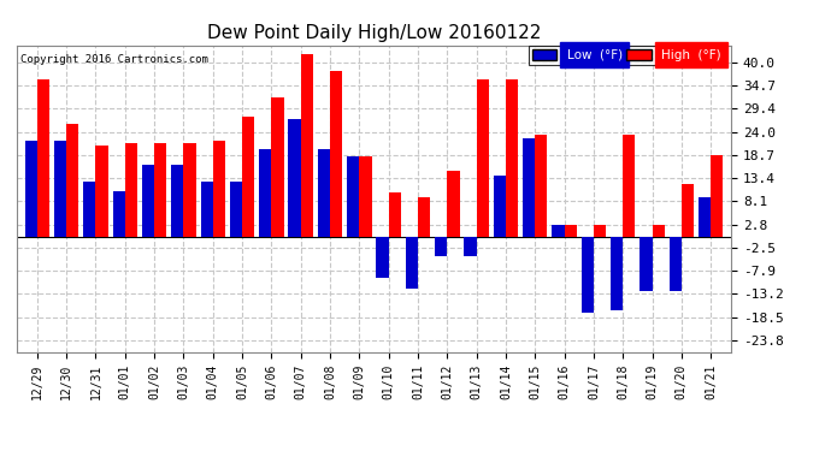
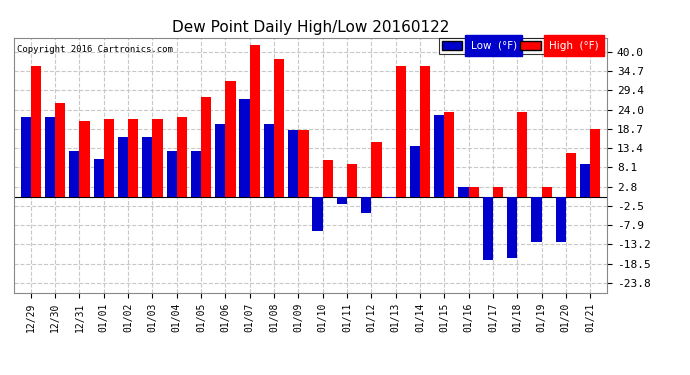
Low (°F)/01/11: -12.0 -> -2.0
Low (°F)/01/13: -4.5 -> -0.5
